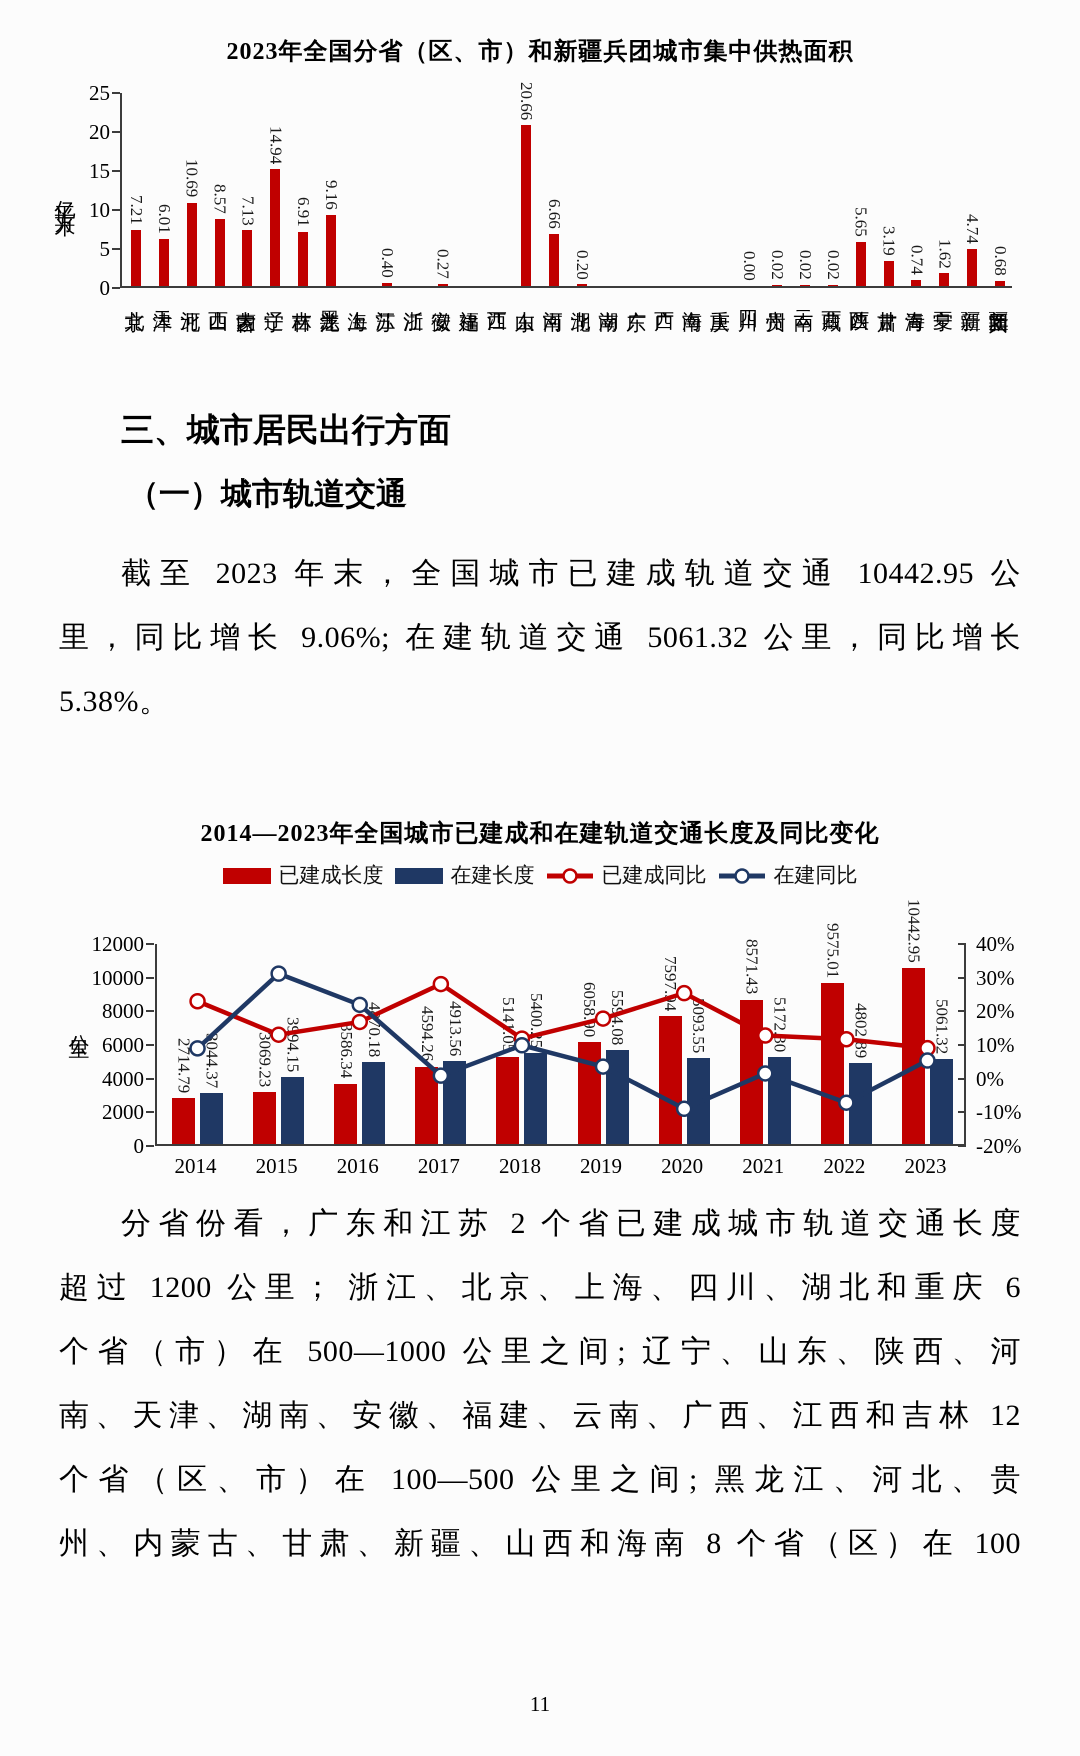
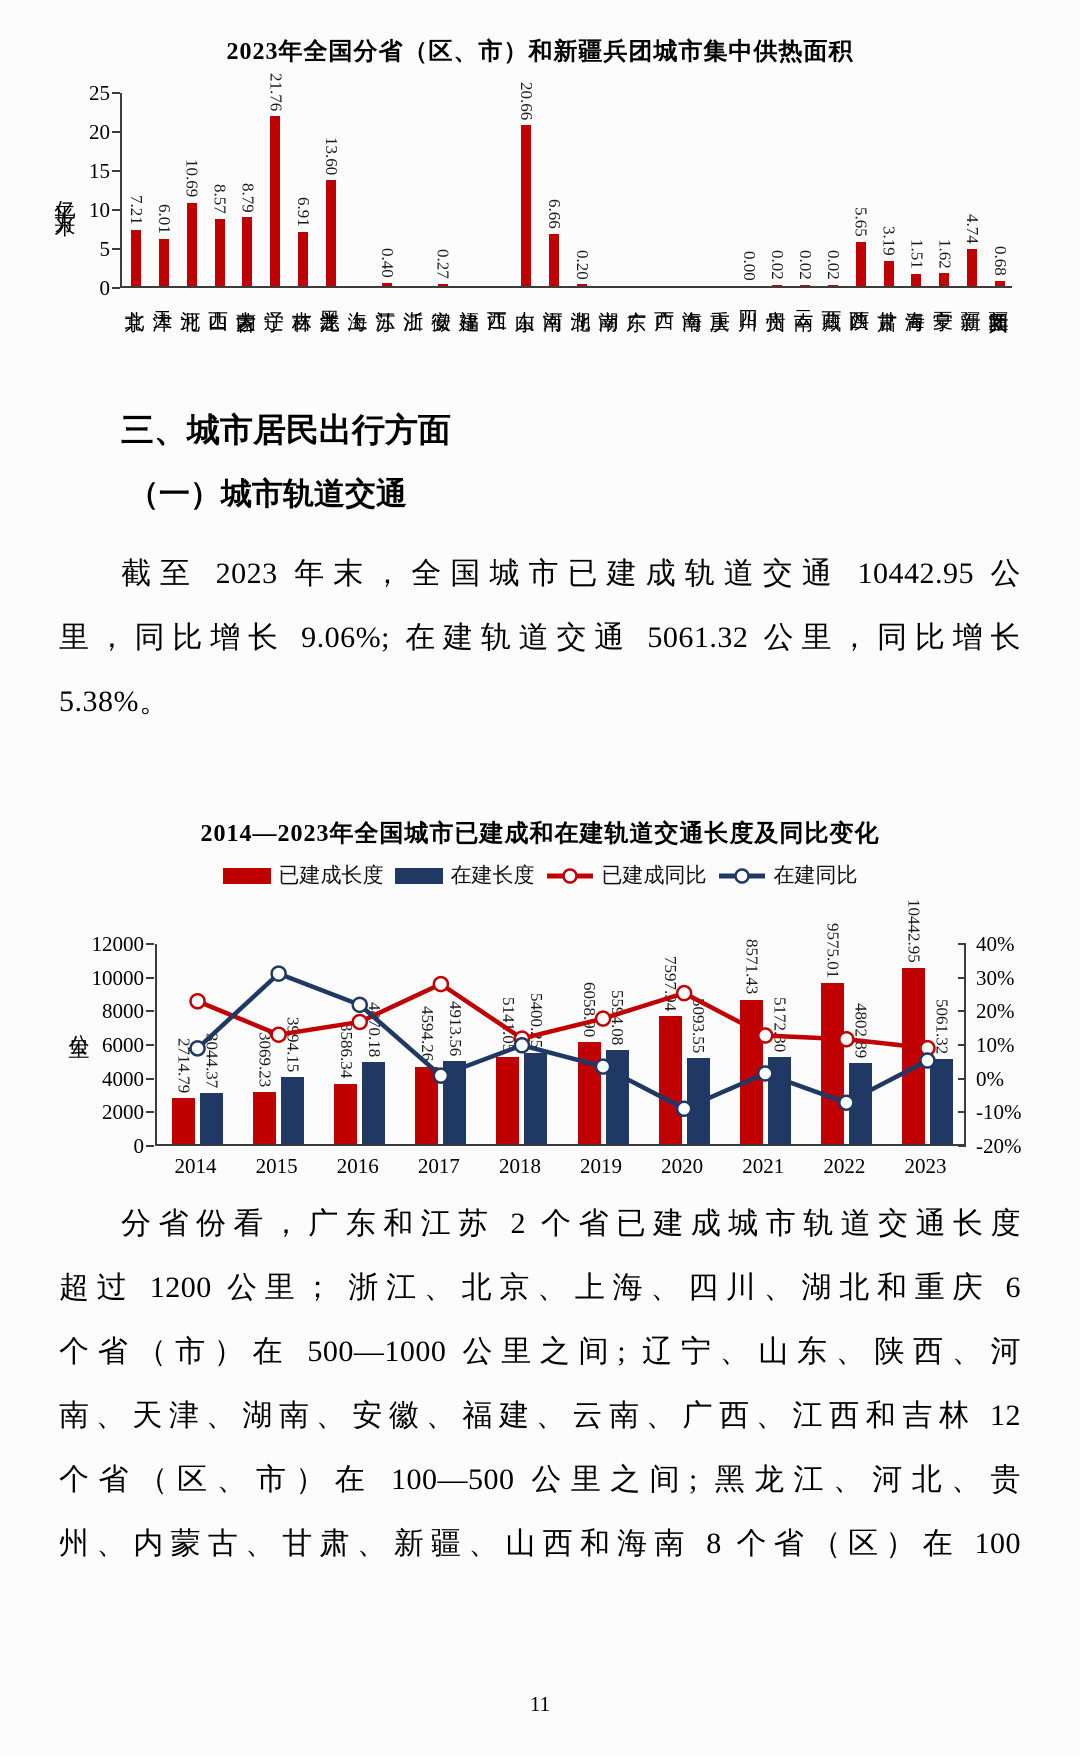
2023年全国分省（区、市）和新疆兵团城市集中供热面积/内蒙古: 7.13 -> 8.79
2023年全国分省（区、市）和新疆兵团城市集中供热面积/辽宁: 14.94 -> 21.76
2023年全国分省（区、市）和新疆兵团城市集中供热面积/黑龙江: 9.16 -> 13.60
2023年全国分省（区、市）和新疆兵团城市集中供热面积/青海: 0.74 -> 1.51
